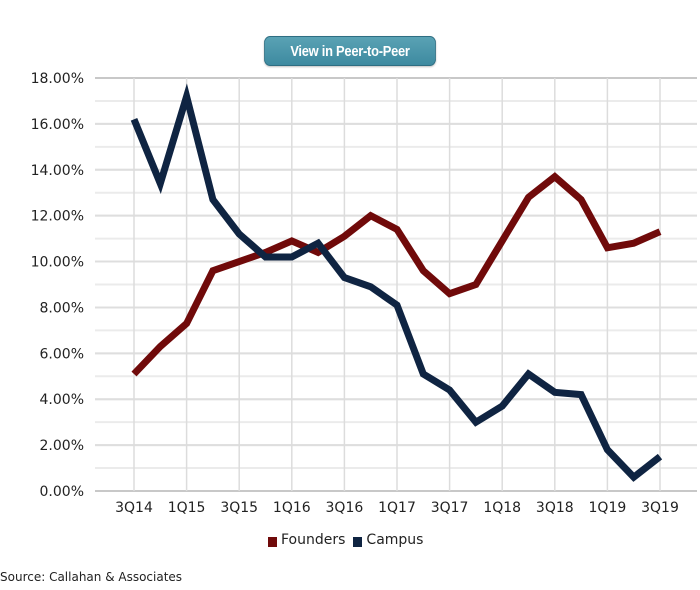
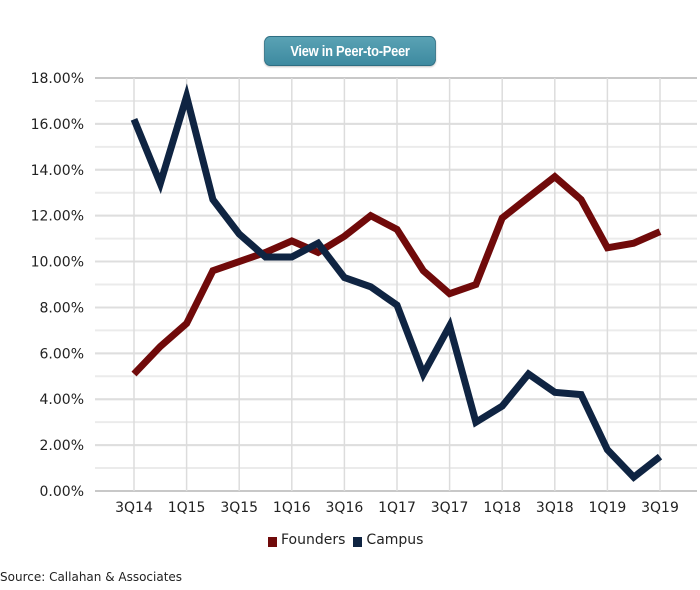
Campus/3Q17: 4.4% -> 7.2%
Founders/1Q18: 10.9% -> 11.9%
